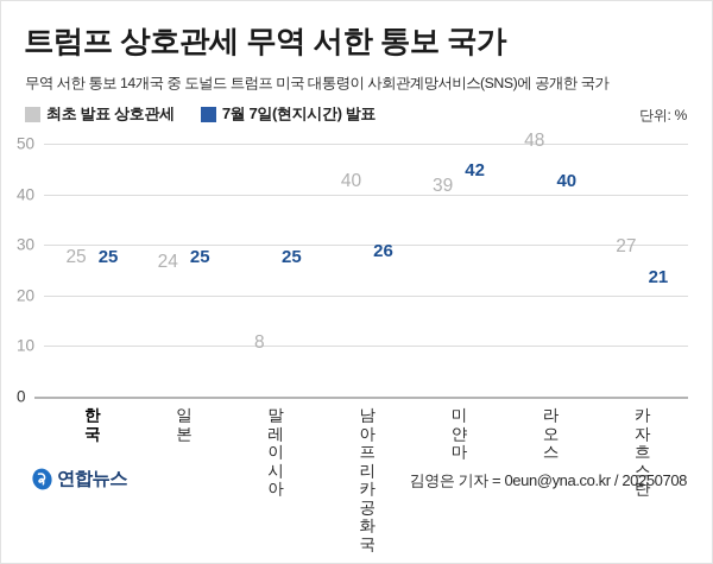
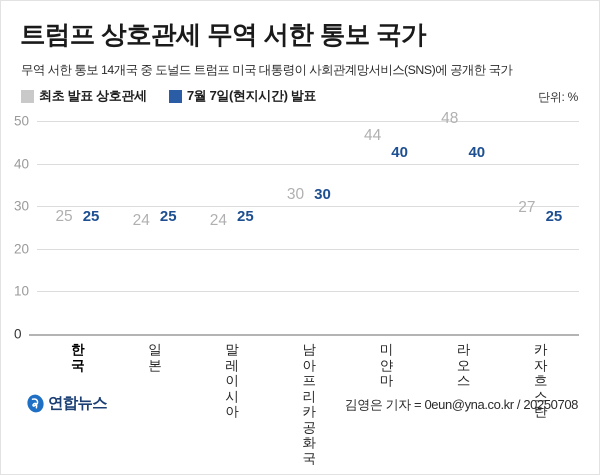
최초 발표 상호관세/말레이시아: 8 -> 24
최초 발표 상호관세/남아프리카 공화국: 40 -> 30
7월 7일(현지시간) 발표/남아프리카 공화국: 26 -> 30
최초 발표 상호관세/미얀마: 39 -> 44
7월 7일(현지시간) 발표/미얀마: 42 -> 40
7월 7일(현지시간) 발표/카자흐스탄: 21 -> 25
